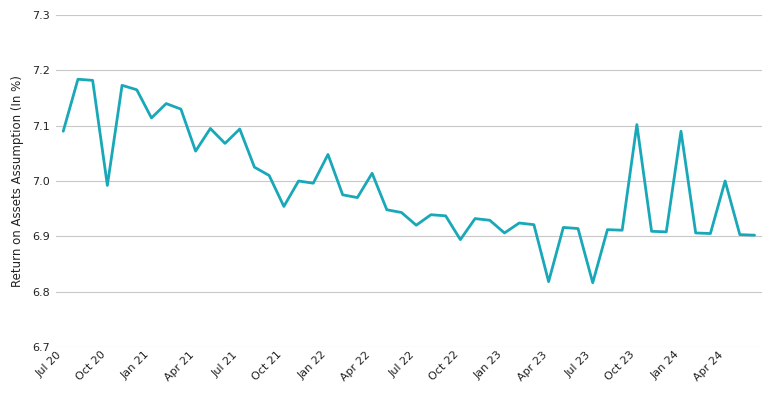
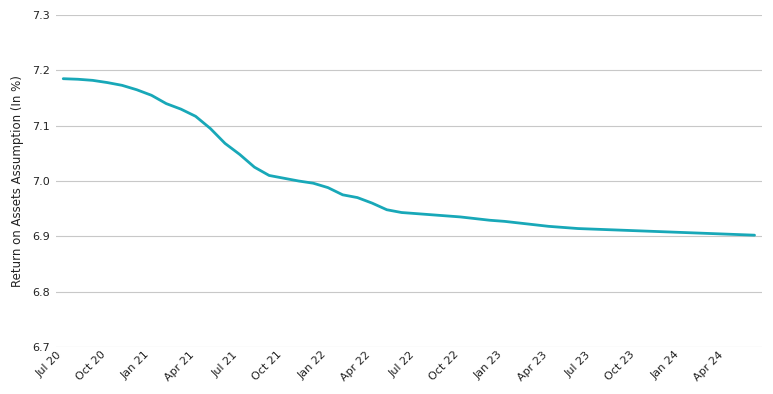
Jul 20: 7.090 -> 7.185
Oct 20: 6.992 -> 7.178
Jan 21: 7.114 -> 7.155
Apr 21: 7.054 -> 7.117
Jul 21: 7.094 -> 7.048
Oct 21: 6.954 -> 7.005
Jan 22: 7.048 -> 6.988
Apr 22: 7.014 -> 6.960
Jul 22: 6.920 -> 6.941
Oct 22: 6.894 -> 6.935
Jan 23: 6.906 -> 6.927
Apr 23: 6.818 -> 6.918
Jul 23: 6.816 -> 6.913
Oct 23: 7.102 -> 6.910
Jan 24: 7.090 -> 6.907
Apr 24: 7.000 -> 6.904
